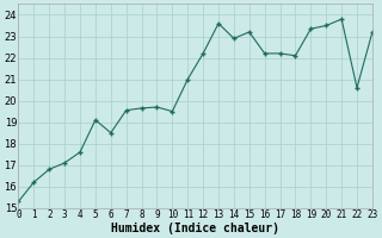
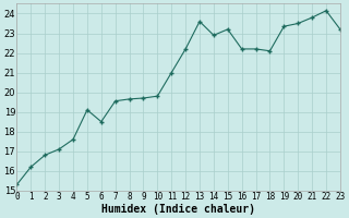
10: 19.5 -> 19.8
22: 20.6 -> 24.1
